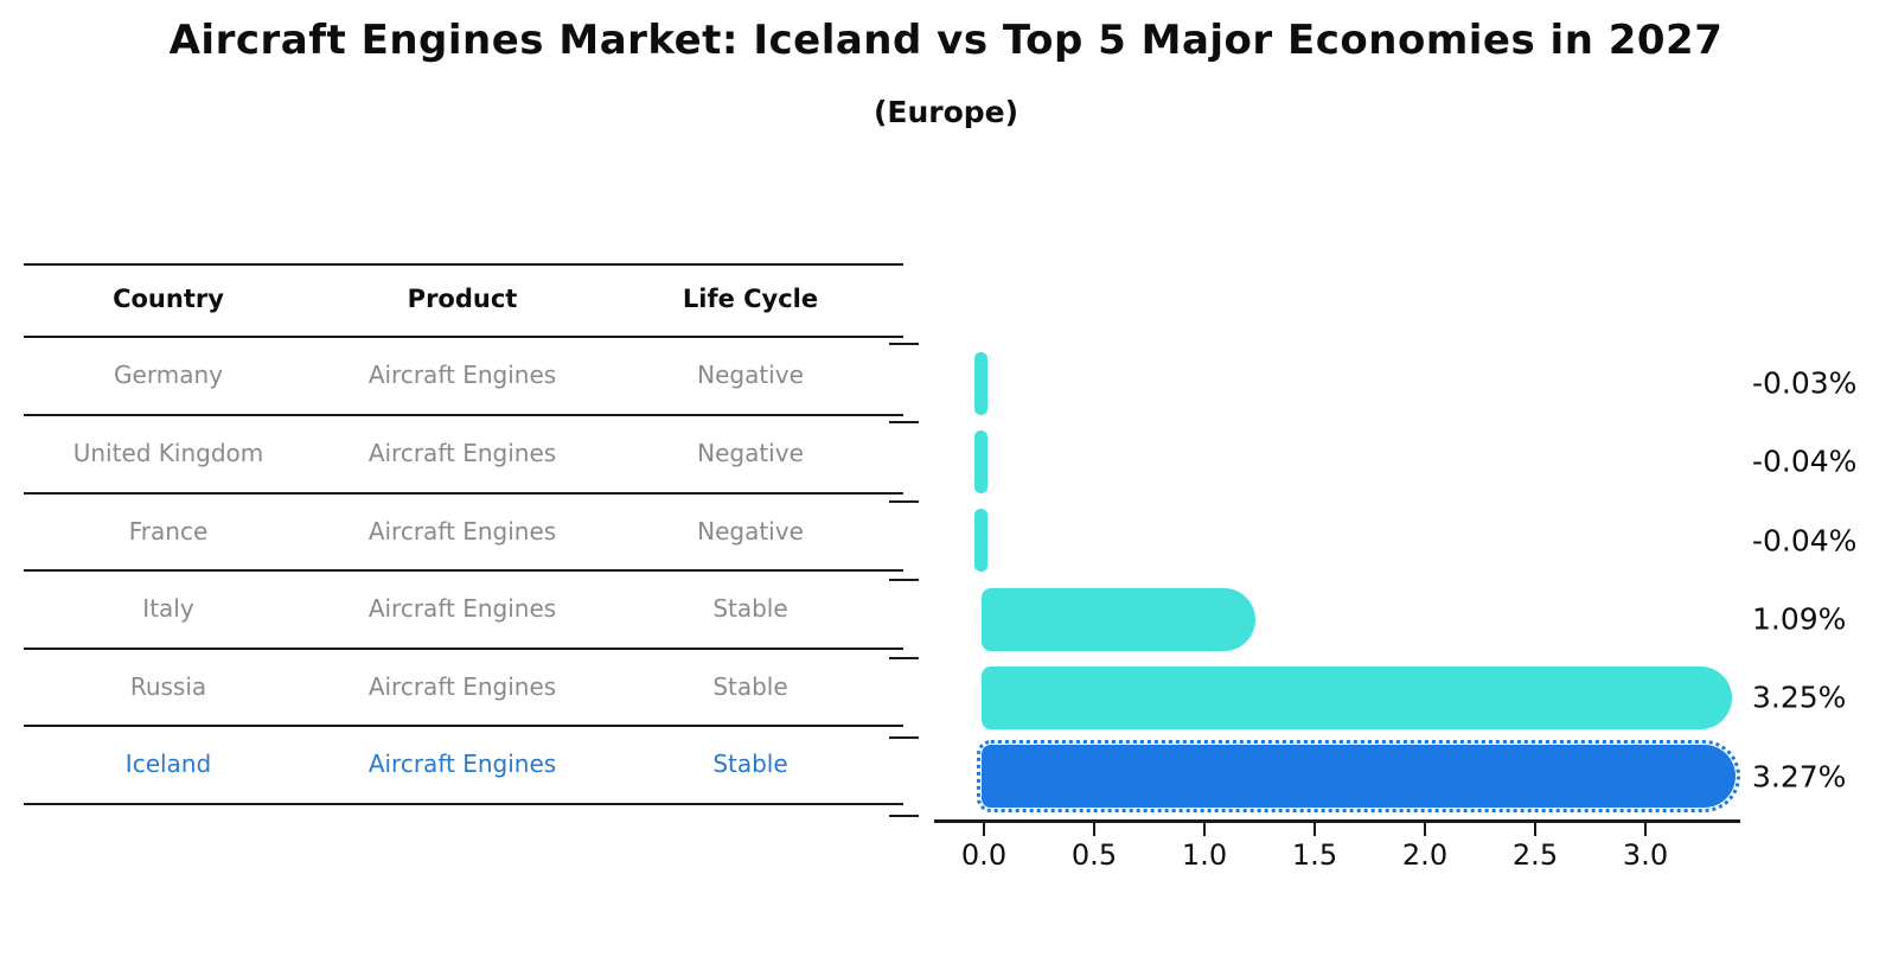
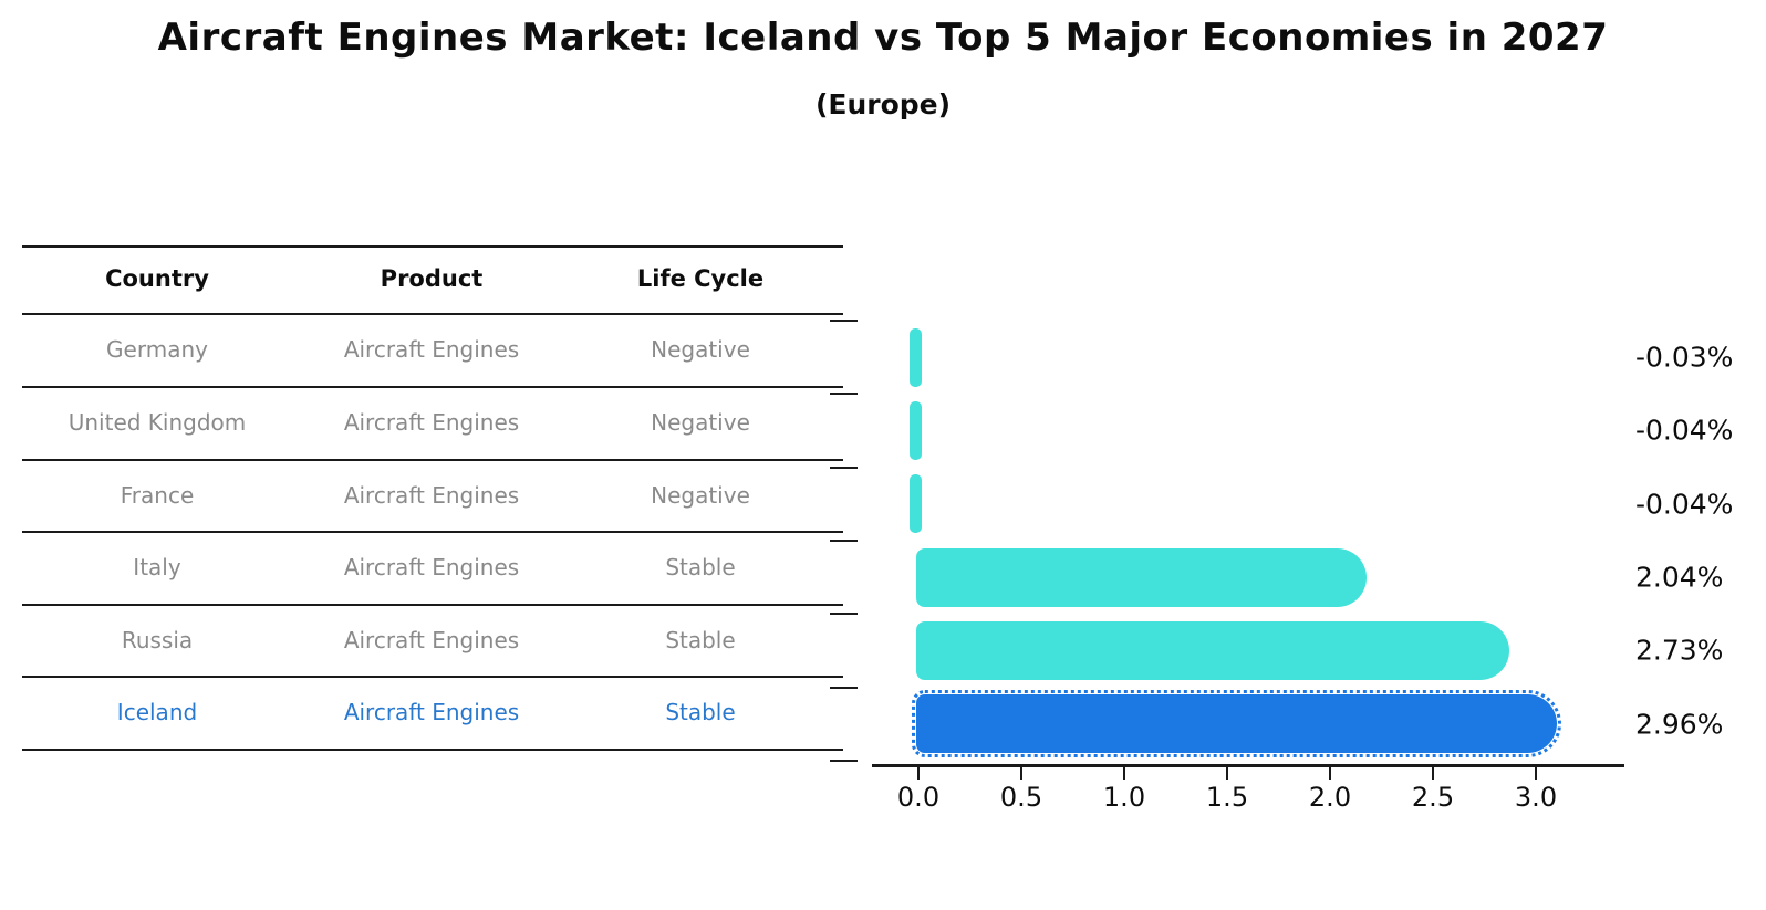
Italy: 1.09% -> 2.04%
Russia: 3.25% -> 2.73%
Iceland: 3.27% -> 2.96%
